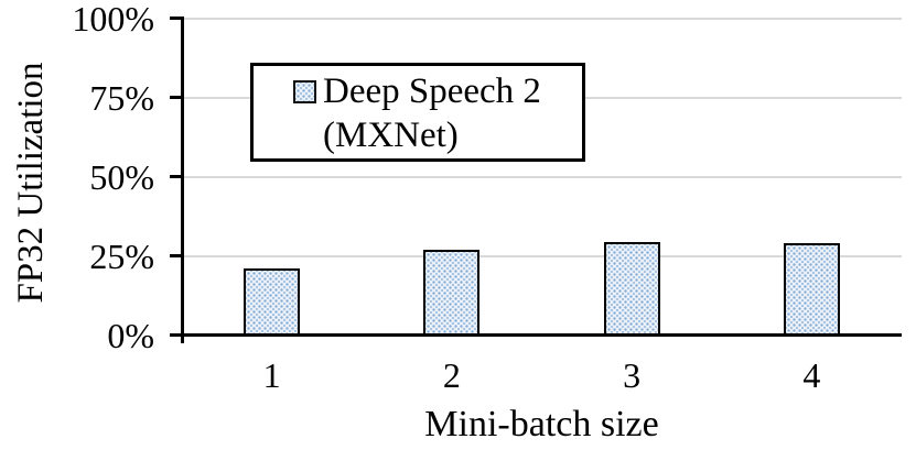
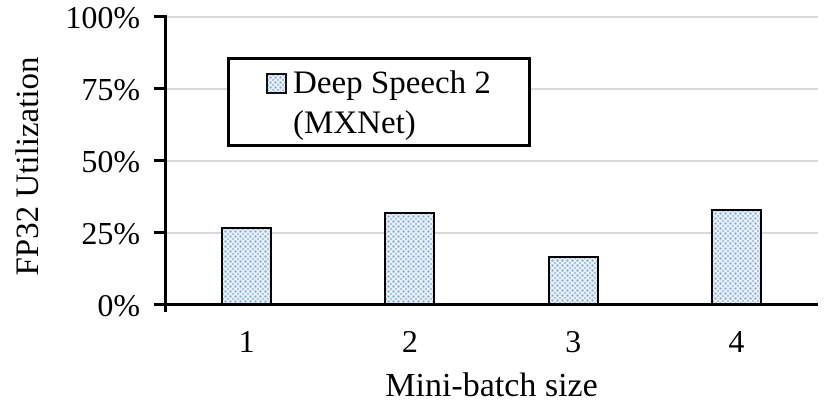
1: 21% -> 27%
2: 27% -> 32%
3: 30% -> 17%
4: 29% -> 33%
